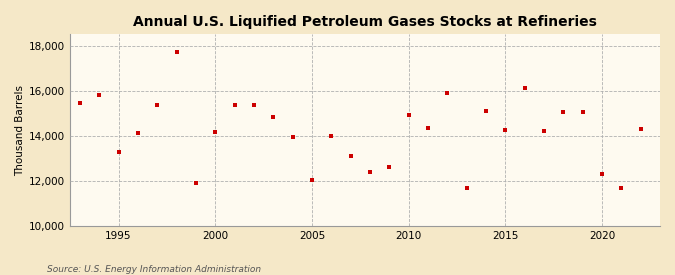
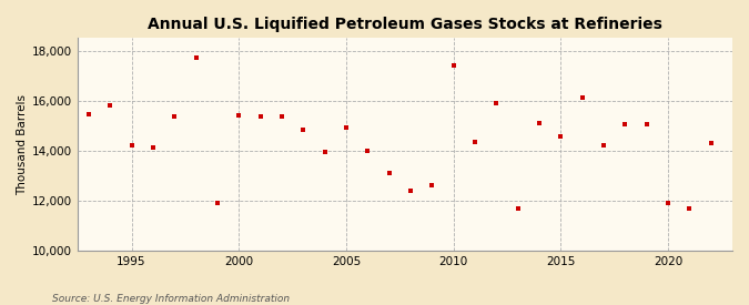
1995: 13,300 -> 14,200
2000: 14,150 -> 15,400
2005: 12,050 -> 14,900
2010: 14,900 -> 17,400
2015: 14,250 -> 14,550
2020: 12,300 -> 11,900
